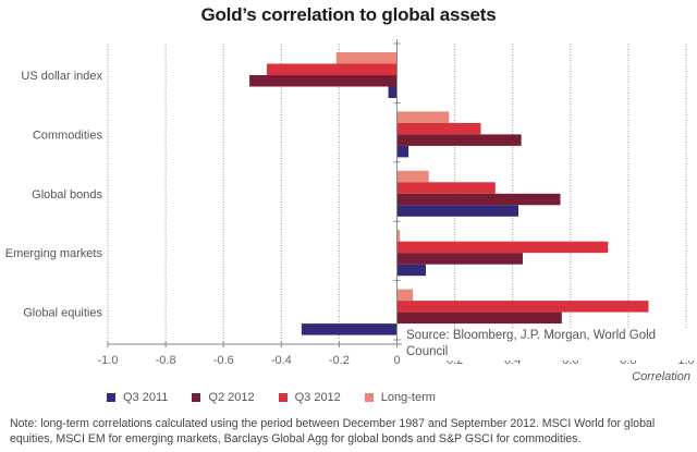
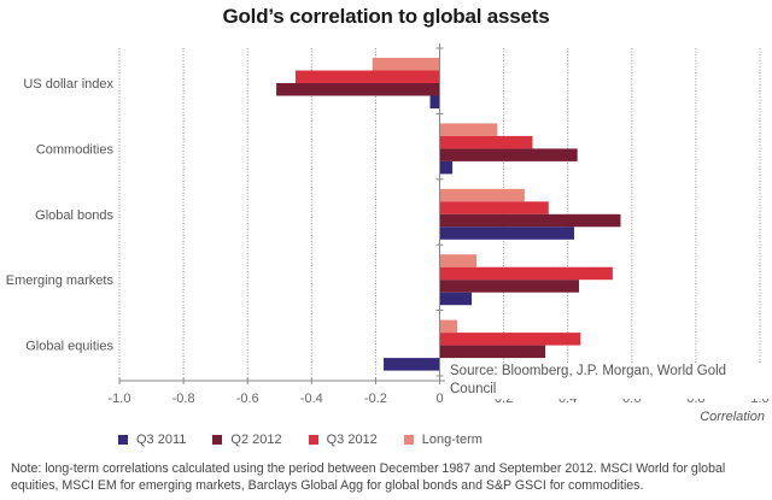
Long-term/Global bonds: 0.11 -> 0.27
Long-term/Emerging markets: 0.01 -> 0.12
Q3 2012/Emerging markets: 0.73 -> 0.54
Q3 2012/Global equities: 0.87 -> 0.44
Q2 2012/Global equities: 0.57 -> 0.33
Q3 2011/Global equities: -0.33 -> -0.17
